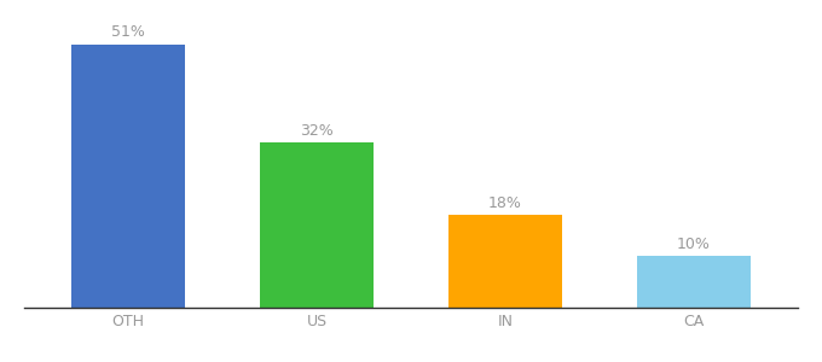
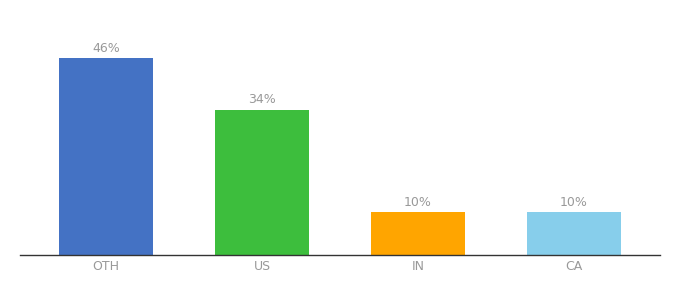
OTH: 51% -> 46%
US: 32% -> 34%
IN: 18% -> 10%
